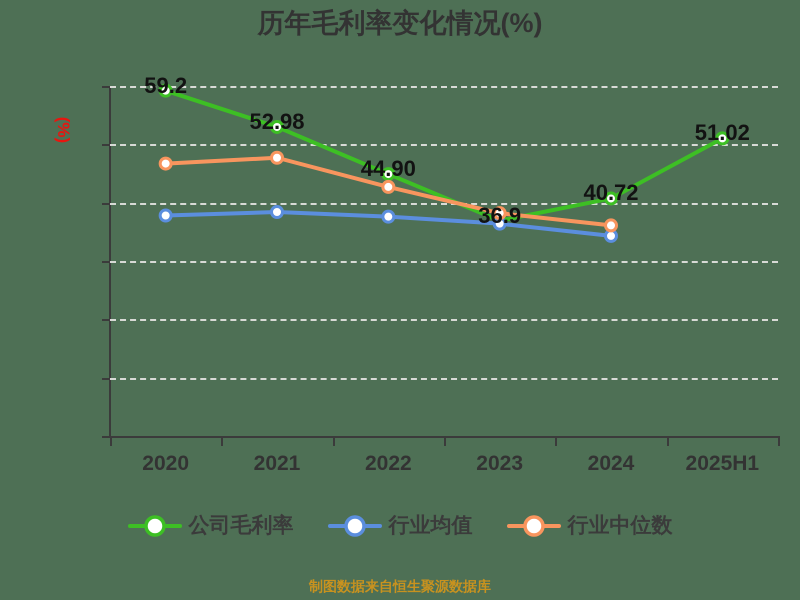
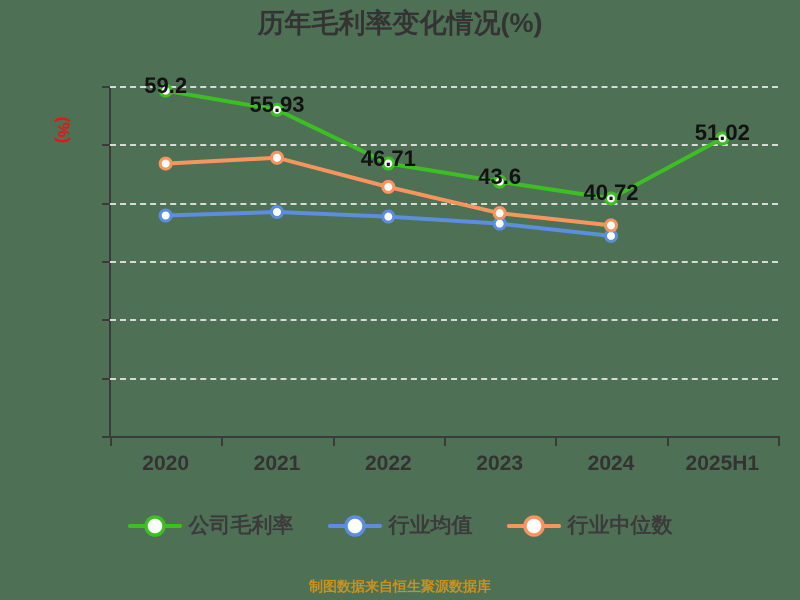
公司毛利率/2021: 52.98 -> 55.93
公司毛利率/2022: 44.90 -> 46.71
公司毛利率/2023: 36.9 -> 43.6
